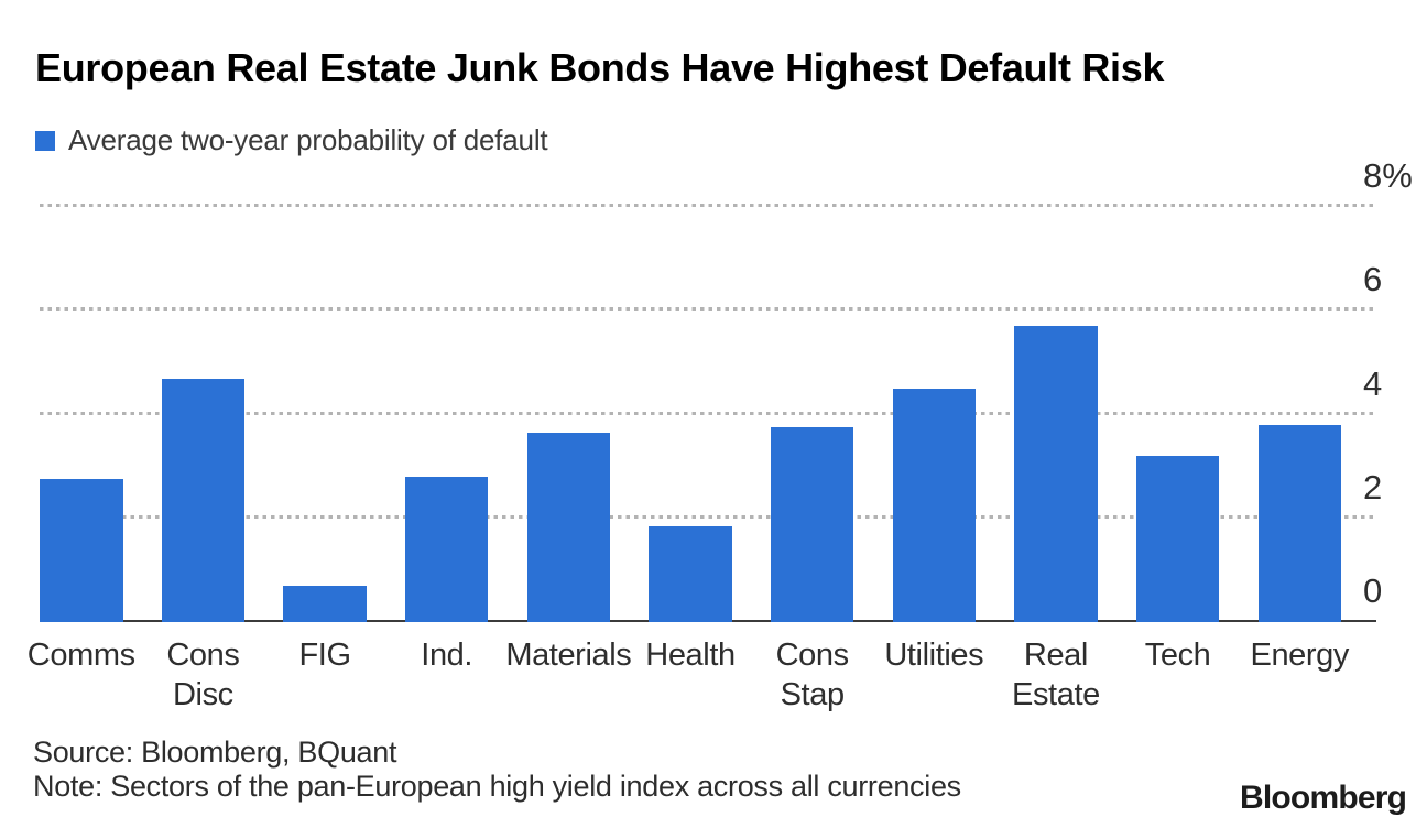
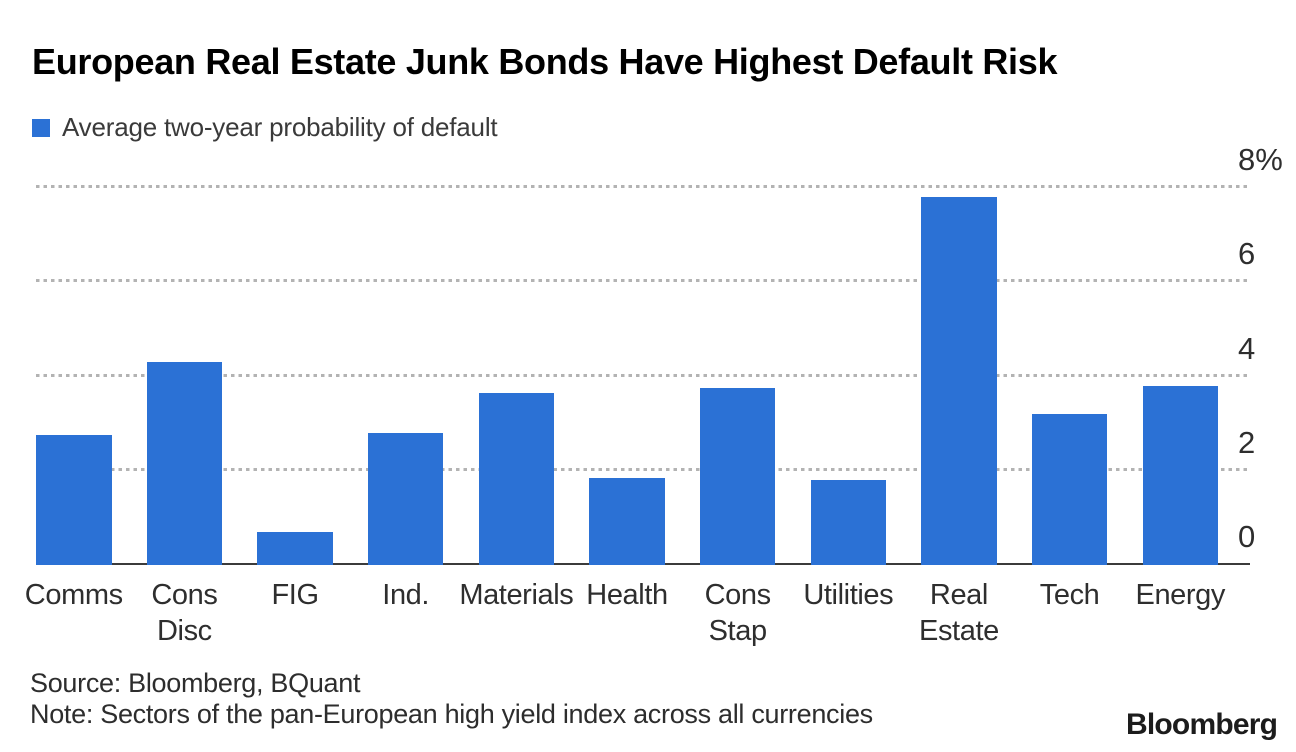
Cons Disc: 4.7% -> 4.3%
Utilities: 4.5% -> 1.8%
Real Estate: 5.7% -> 7.8%
